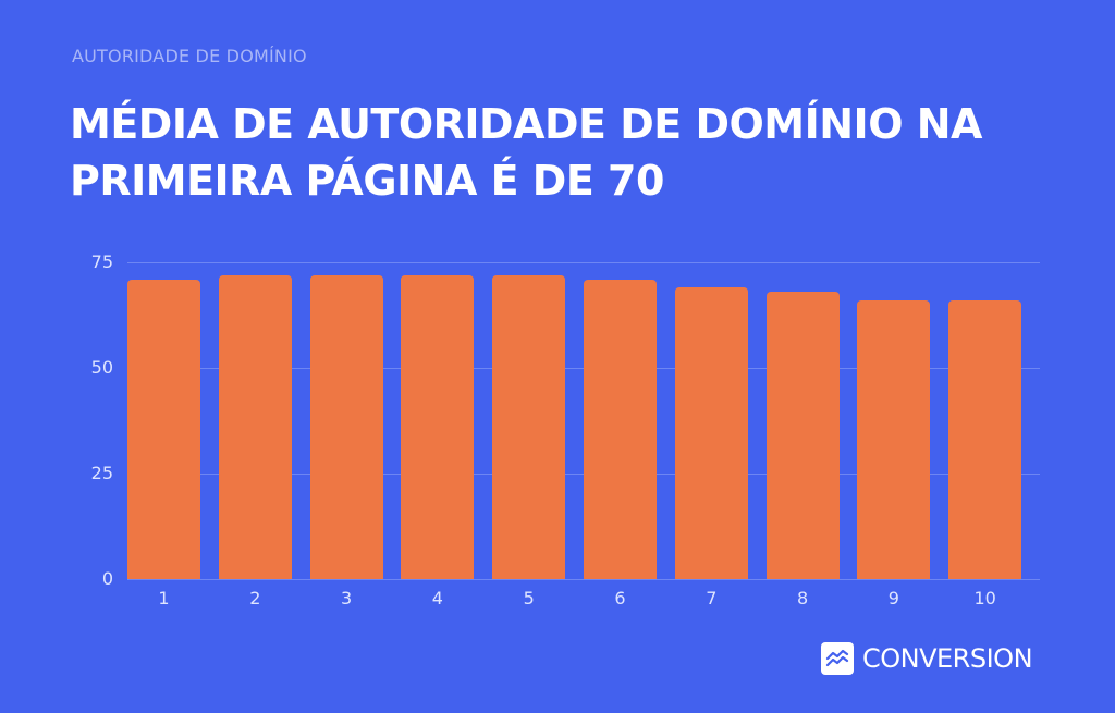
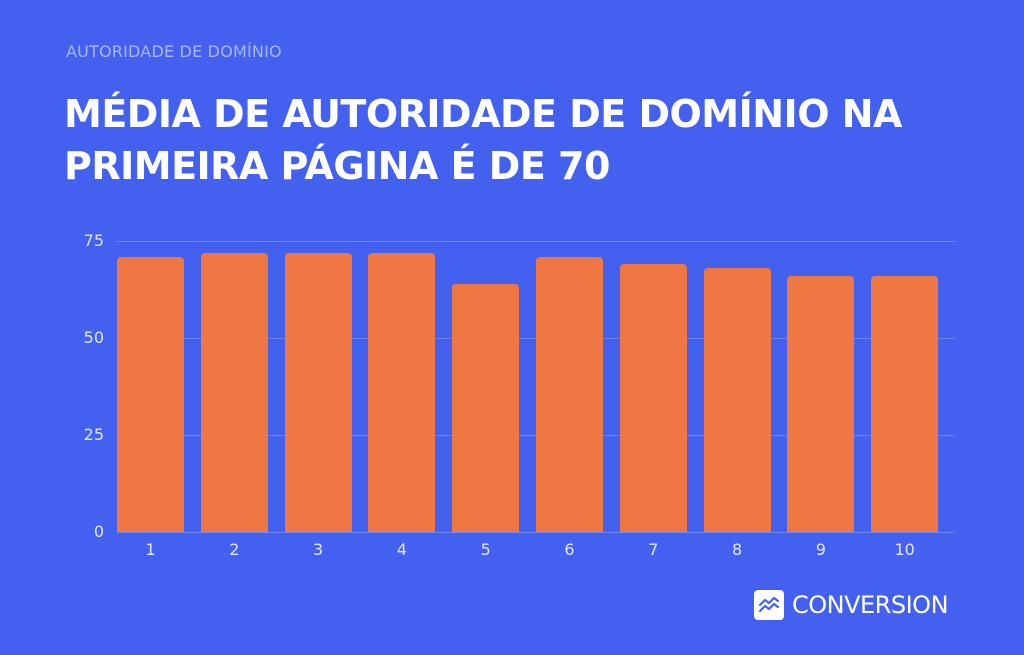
5: 72 -> 64
